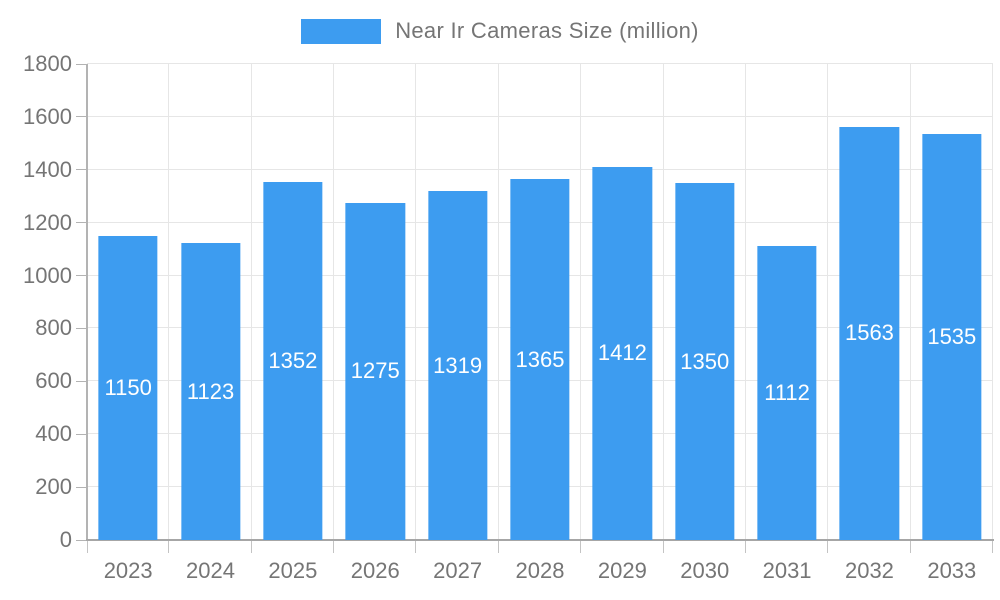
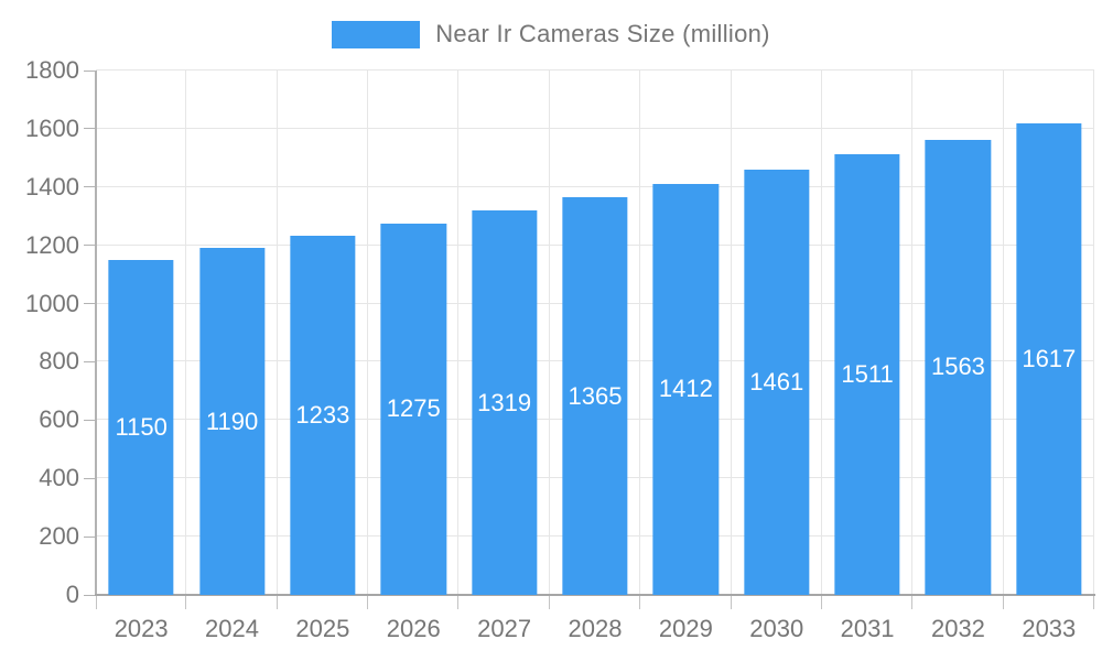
2024: 1123 -> 1190
2025: 1352 -> 1233
2030: 1350 -> 1461
2031: 1112 -> 1511
2033: 1535 -> 1617
